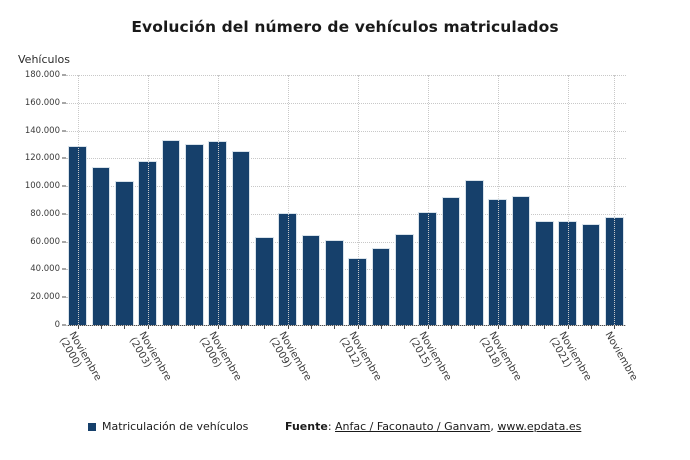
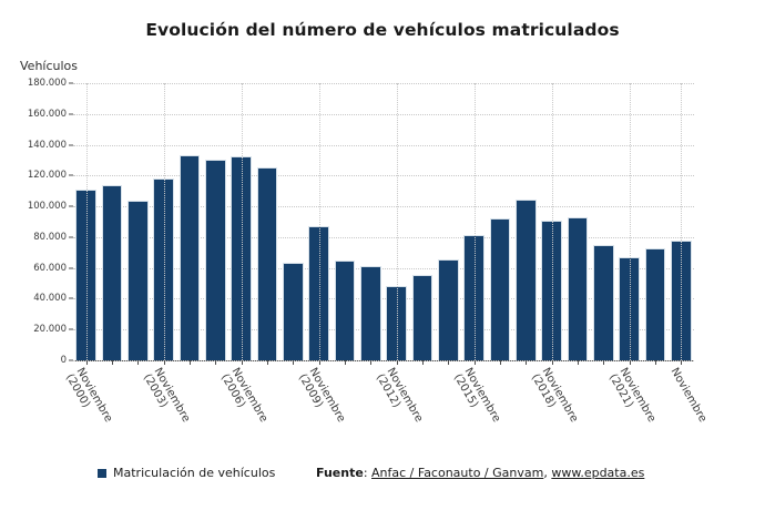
Noviembre (2000): 129000 -> 111000
Noviembre (2009): 81000 -> 87000
Noviembre (2021): 75000 -> 67000
